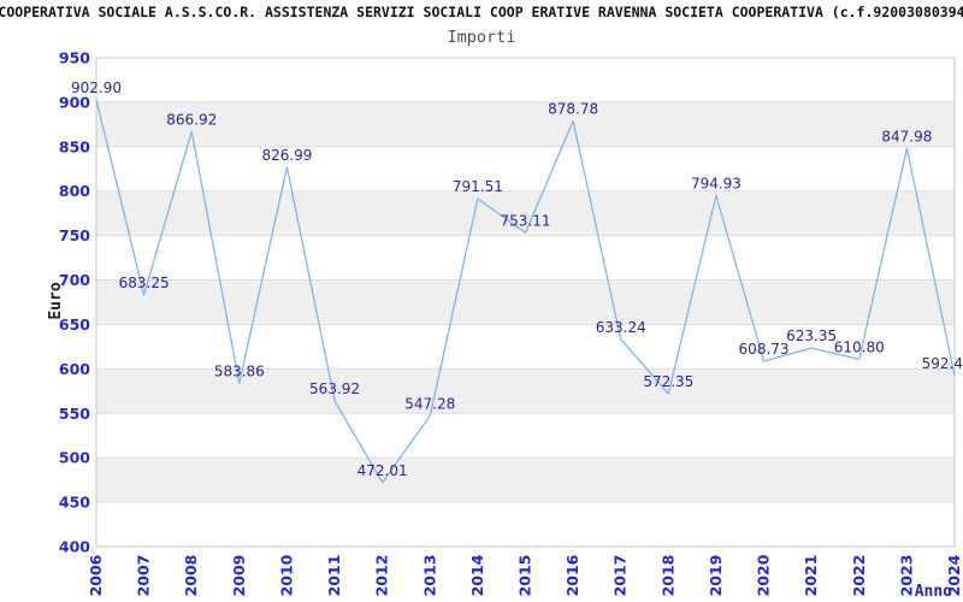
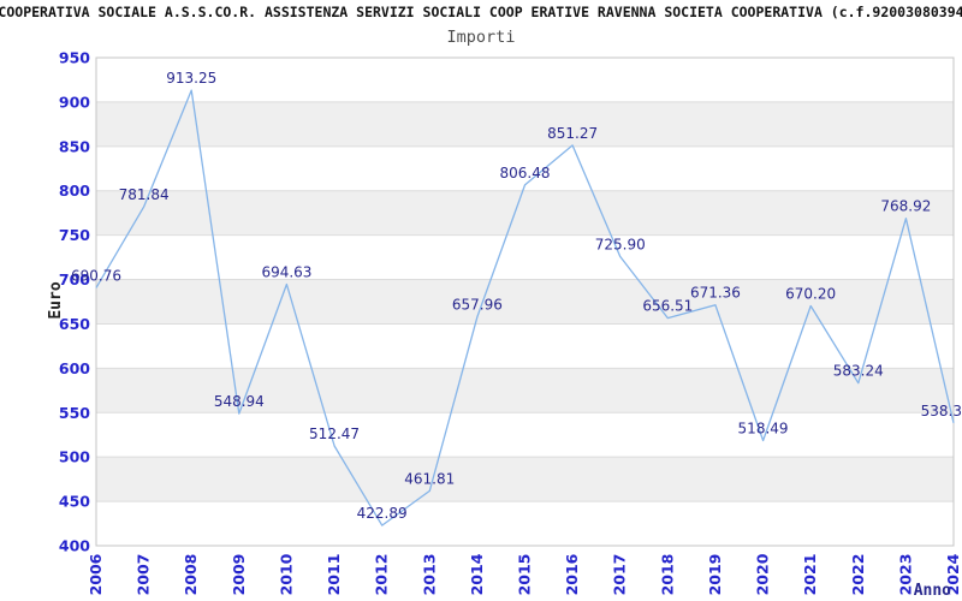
2006: 902.90 -> 690.76
2007: 683.25 -> 781.84
2008: 866.92 -> 913.25
2009: 583.86 -> 548.94
2010: 826.99 -> 694.63
2011: 563.92 -> 512.47
2012: 472.01 -> 422.89
2013: 547.28 -> 461.81
2014: 791.51 -> 657.96
2015: 753.11 -> 806.48
2016: 878.78 -> 851.27
2017: 633.24 -> 725.90
2018: 572.35 -> 656.51
2019: 794.93 -> 671.36
2020: 608.73 -> 518.49
2021: 623.35 -> 670.20
2022: 610.80 -> 583.24
2023: 847.98 -> 768.92
2024: 592.4 -> 538.3
